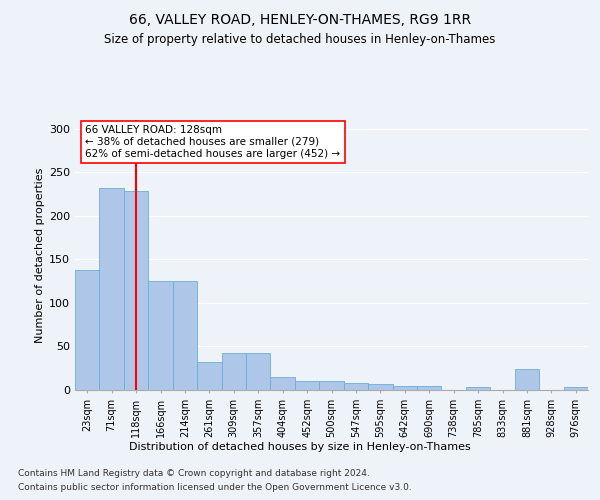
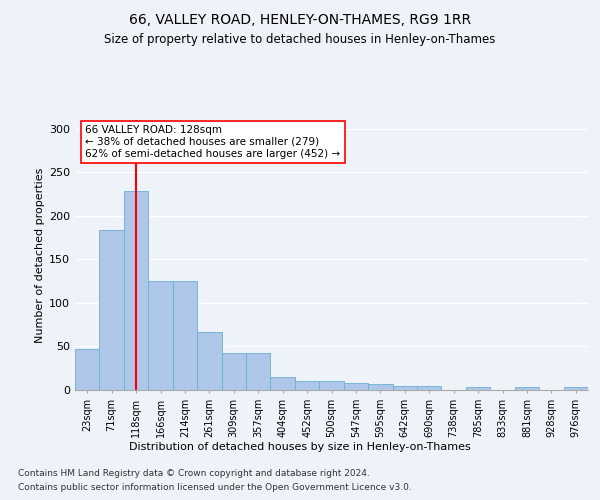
23sqm: 138 -> 47
71sqm: 232 -> 184
261sqm: 32 -> 67
881sqm: 24 -> 3
